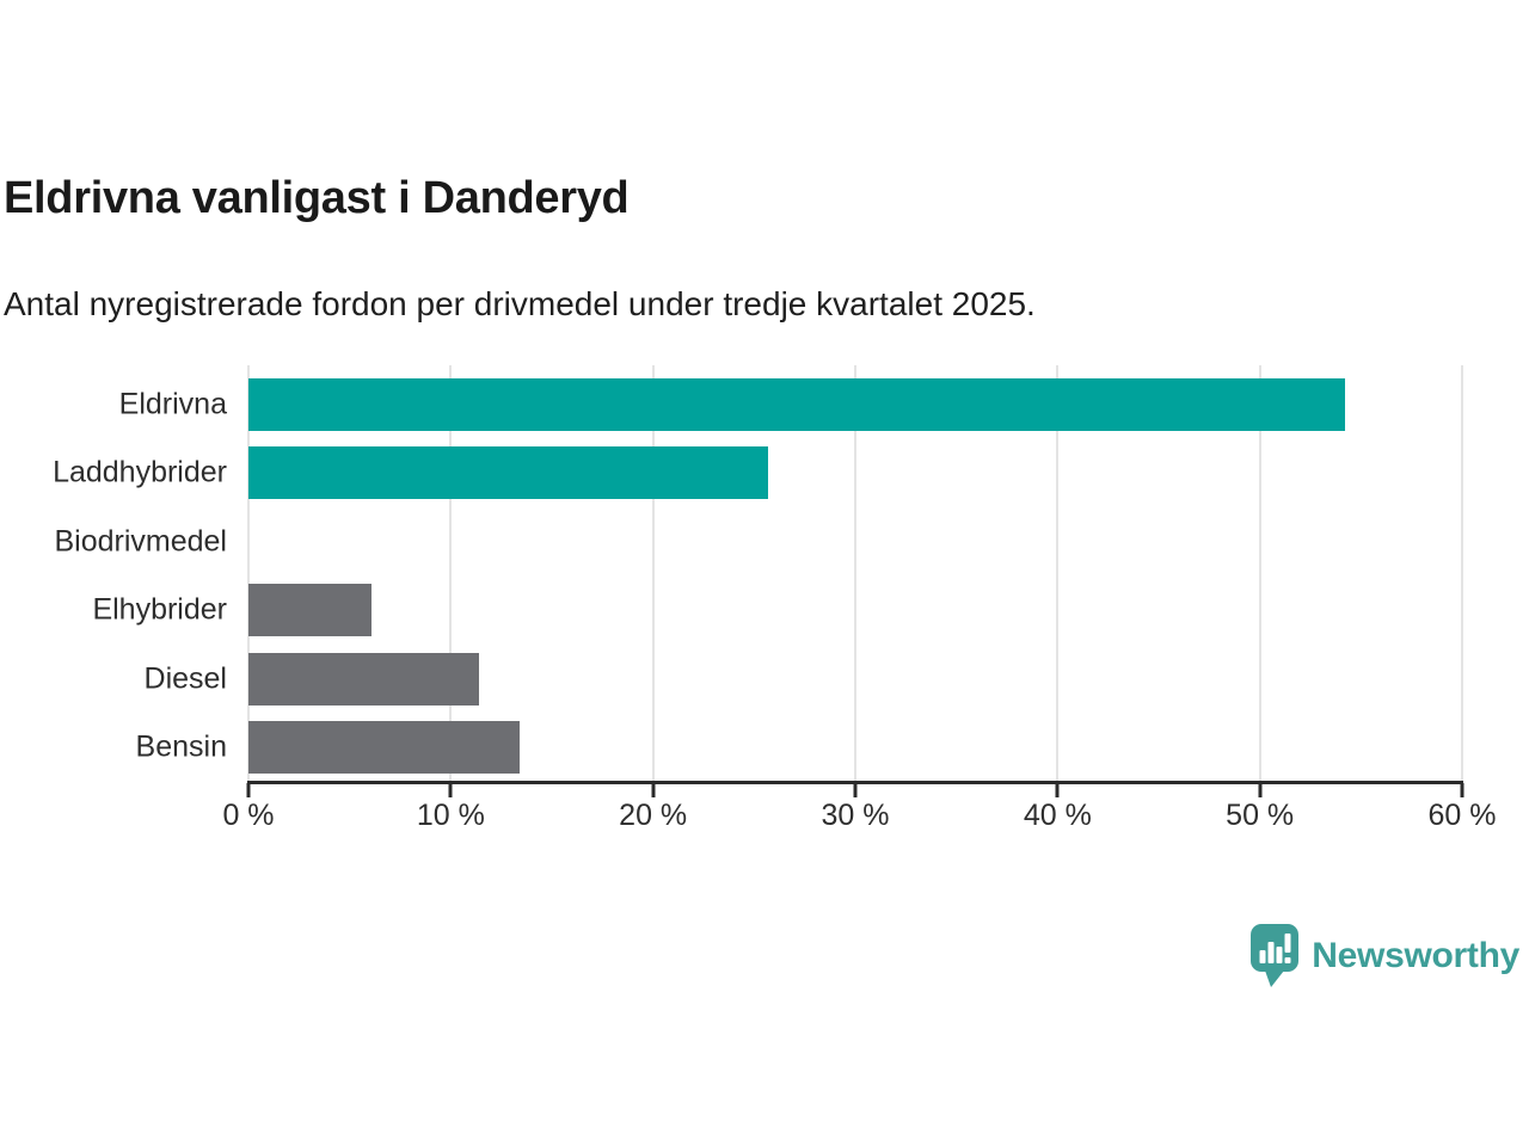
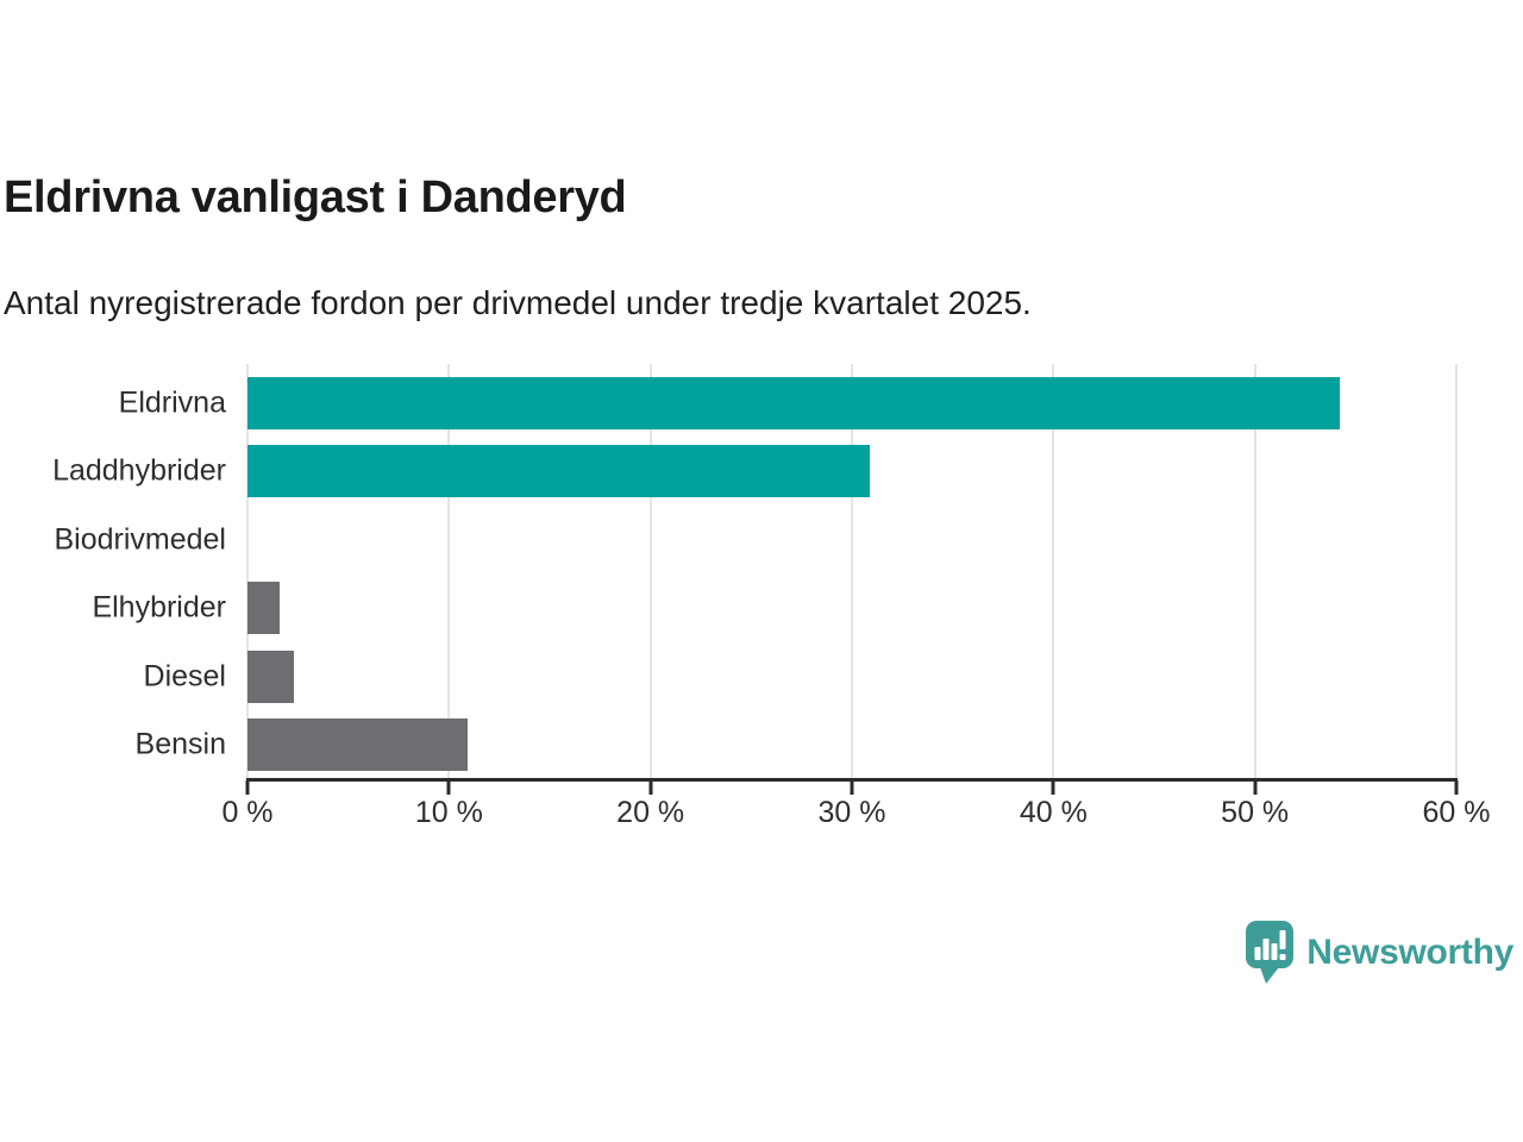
Laddhybrider: 25.7% -> 30.9%
Elhybrider: 6.1% -> 1.6%
Diesel: 11.4% -> 2.3%
Bensin: 13.4% -> 10.9%
